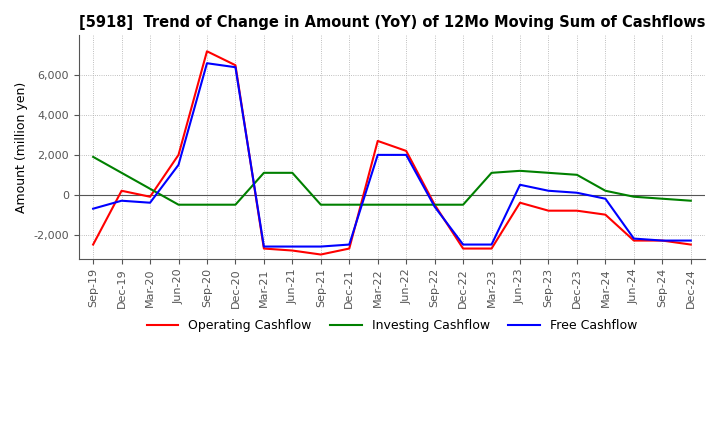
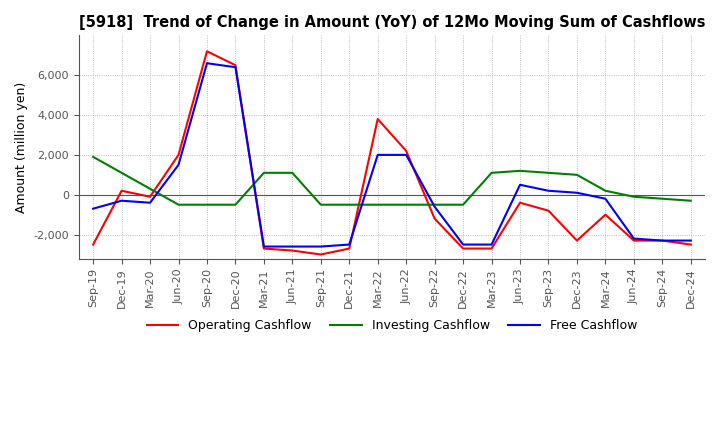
Operating Cashflow/Mar-22: 2,700 -> 3,800
Operating Cashflow/Sep-22: -500 -> -1,200
Operating Cashflow/Dec-23: -800 -> -2,300
